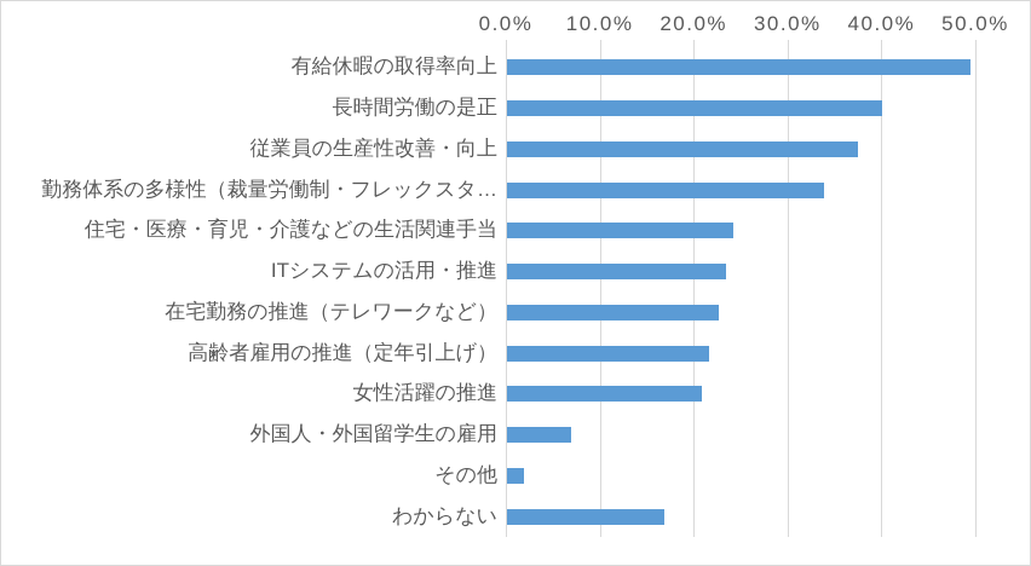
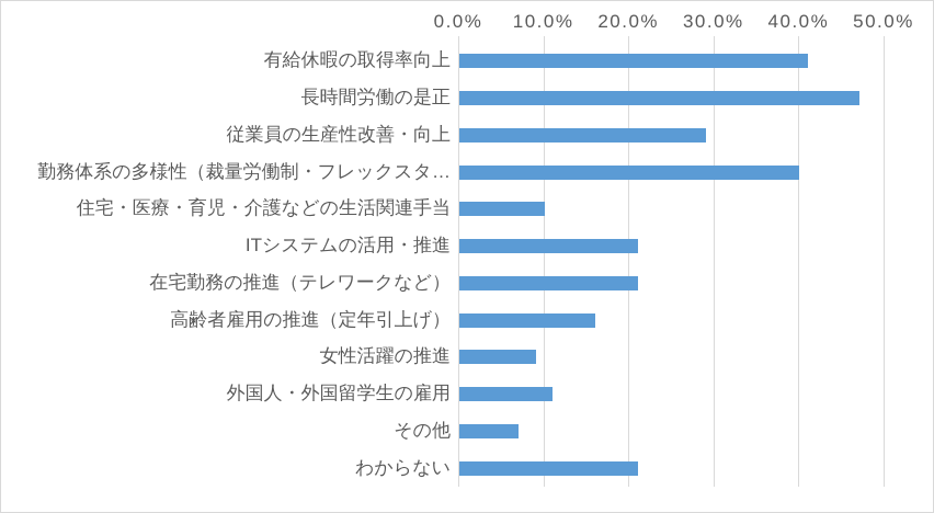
有給休暇の取得率向上: 49% -> 41%
長時間労働の是正: 40% -> 47%
従業員の生産性改善・向上: 37% -> 29%
勤務体系の多様性（裁量労働制・フレックスタ…: 34% -> 40%
住宅・医療・育児・介護などの生活関連手当: 24% -> 10%
ITシステムの活用・推進: 23% -> 21%
在宅勤務の推進（テレワークなど）: 22% -> 21%
高齢者雇用の推進（定年引上げ）: 22% -> 16%
女性活躍の推進: 21% -> 9%
外国人・外国留学生の雇用: 7% -> 11%
その他: 2% -> 7%
わからない: 17% -> 21%
